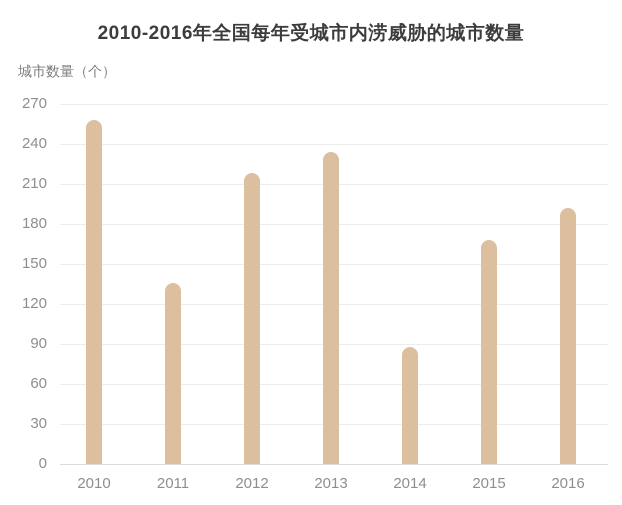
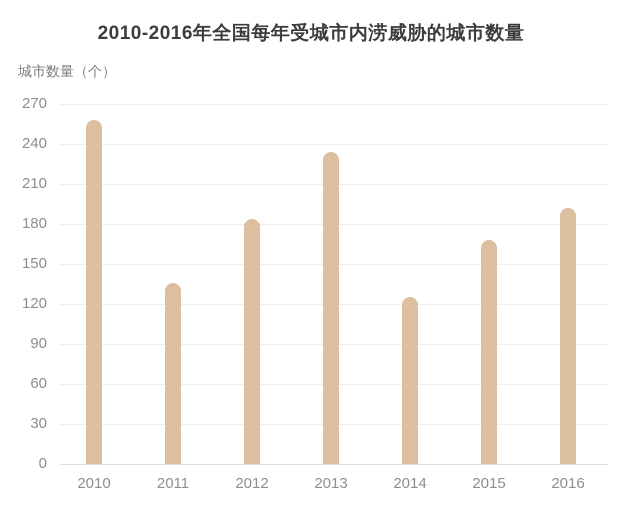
2012: 218 -> 184
2014: 88 -> 125
